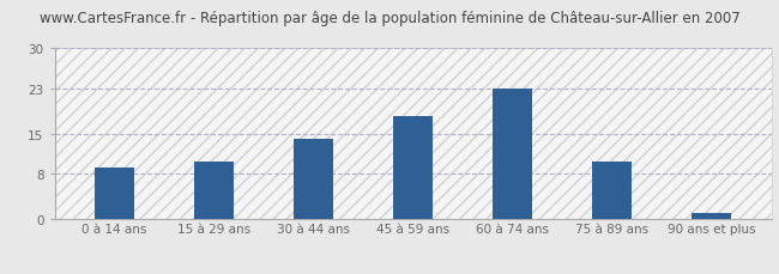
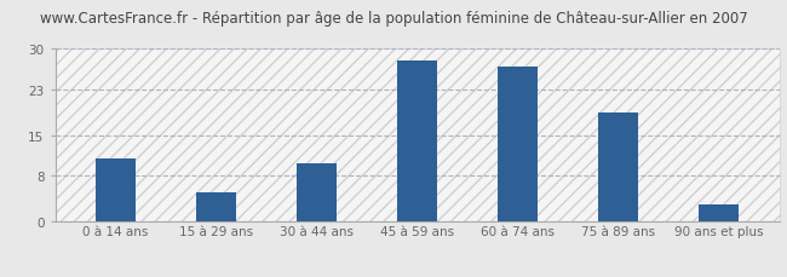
0 à 14 ans: 9 -> 11
15 à 29 ans: 10 -> 5
30 à 44 ans: 14 -> 10
45 à 59 ans: 18 -> 28
60 à 74 ans: 23 -> 27
75 à 89 ans: 10 -> 19
90 ans et plus: 1 -> 3
